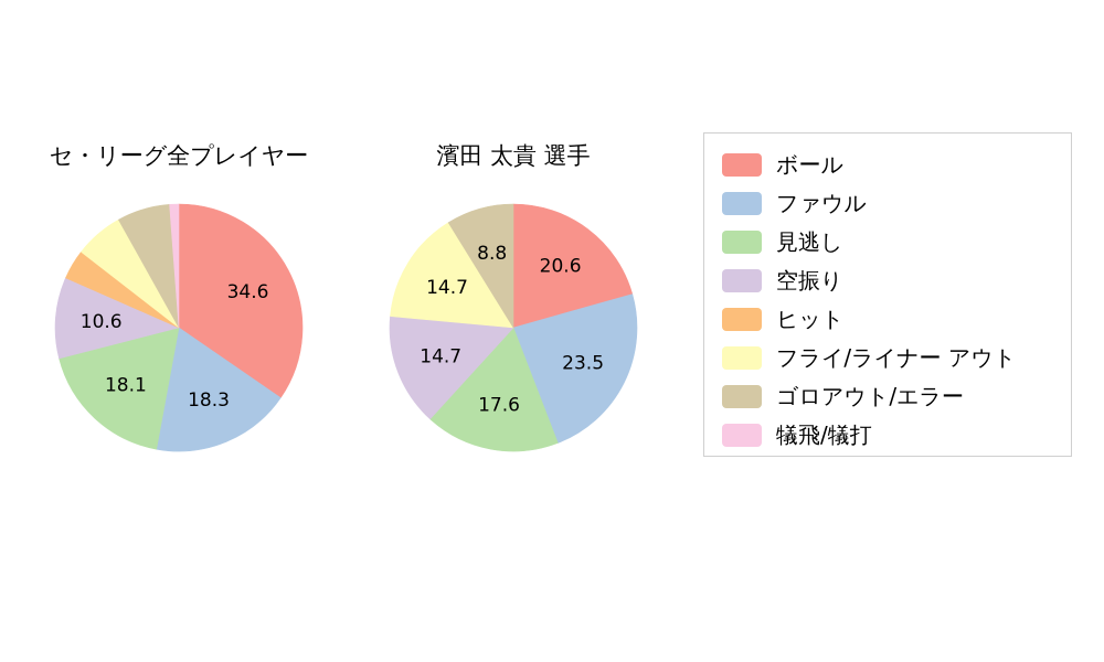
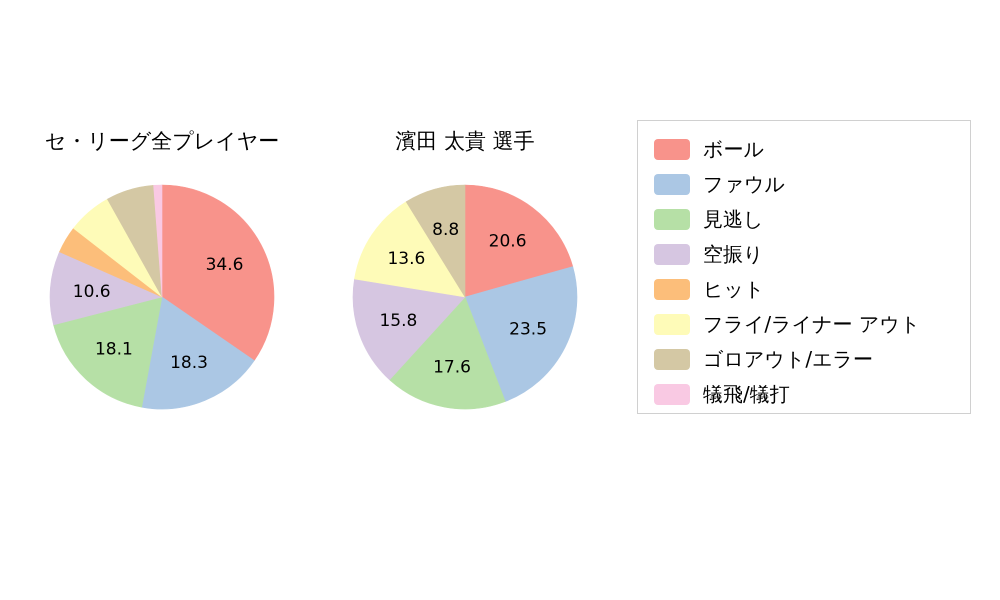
濱田 太貴 選手/空振り: 14.7 -> 15.8
濱田 太貴 選手/フライ/ライナー アウト: 14.7 -> 13.6
